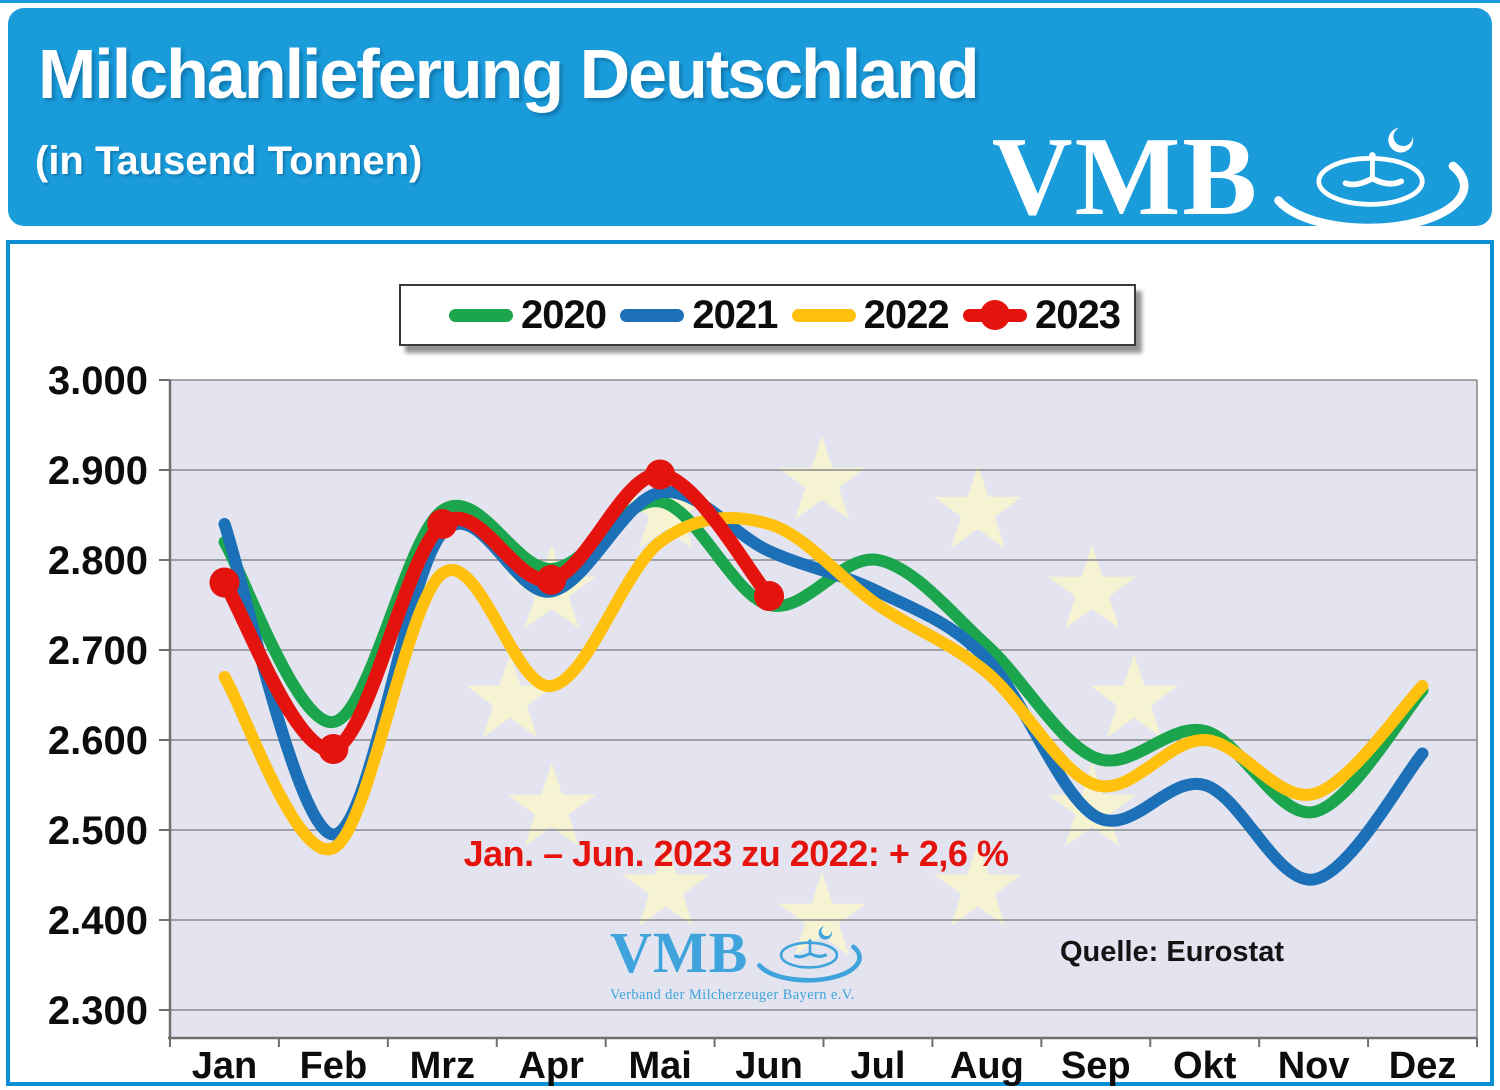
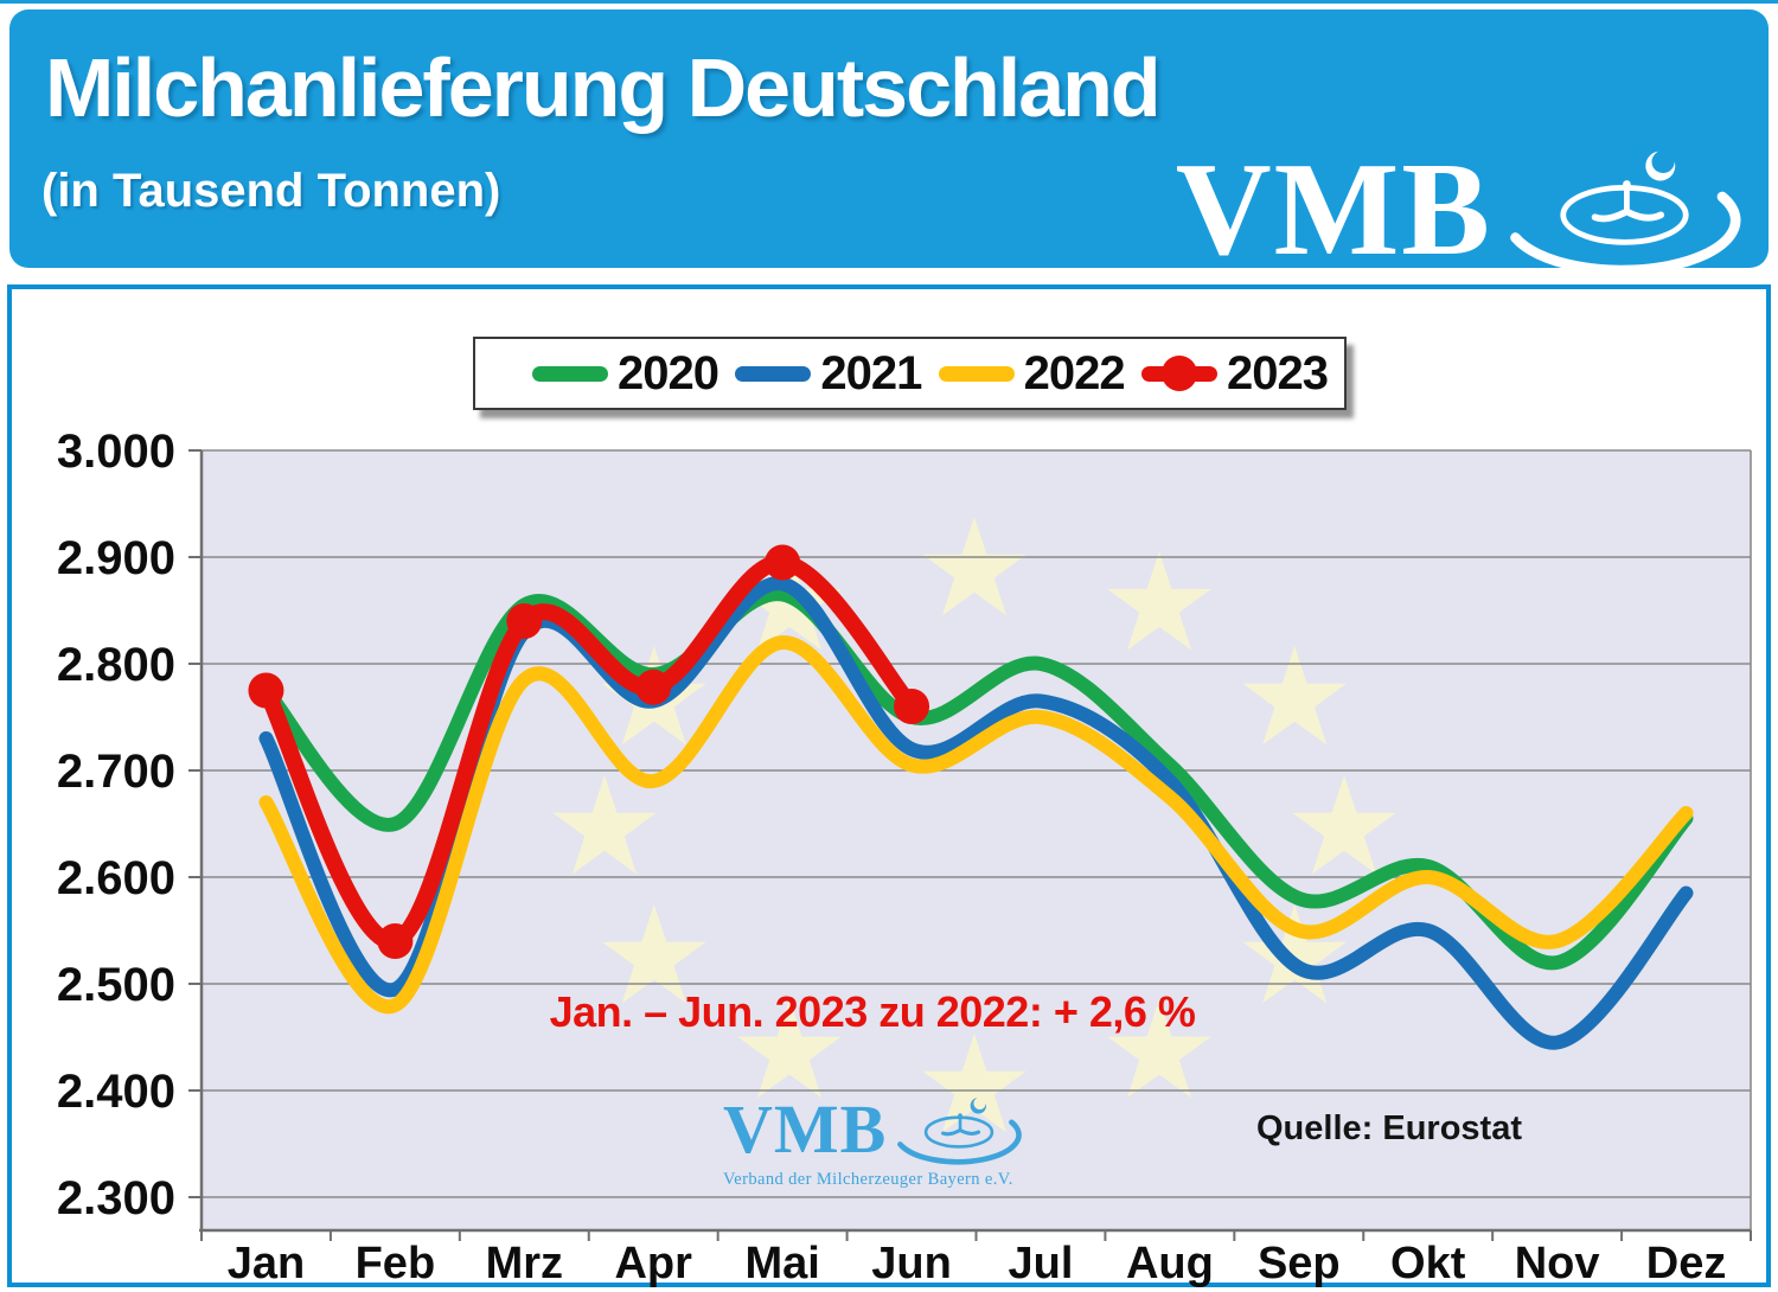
2020/Jan: 2820 -> 2780
2021/Jan: 2840 -> 2730
2020/Feb: 2620 -> 2650
2023/Feb: 2590 -> 2540
2022/Apr: 2660 -> 2690
2021/Jun: 2810 -> 2720
2022/Jun: 2840 -> 2700
